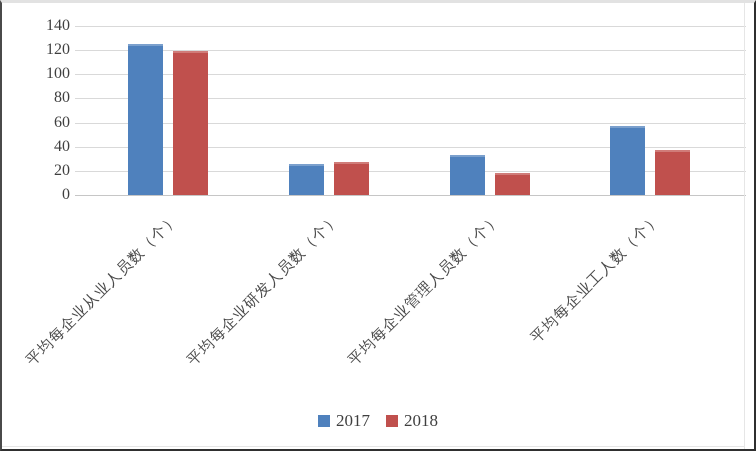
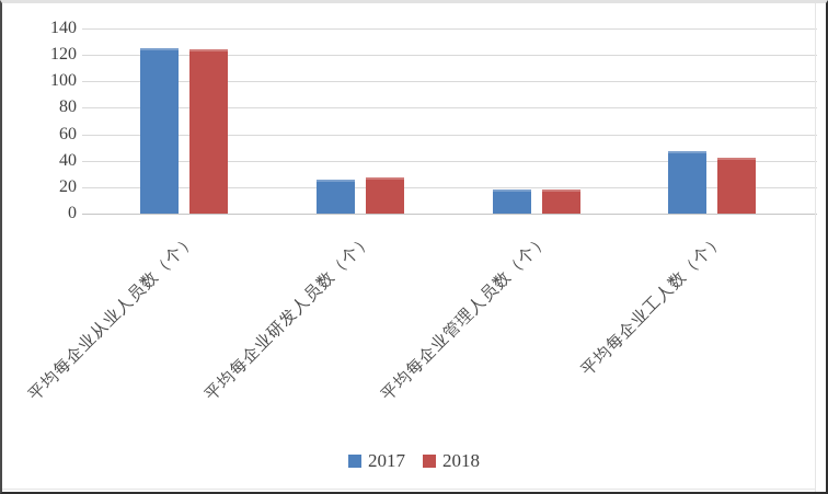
2018/平均每企业从业人员数（个）: 119 -> 124
2017/平均每企业管理人员数（个）: 33 -> 18
2017/平均每企业工人数（个）: 57 -> 47
2018/平均每企业工人数（个）: 37 -> 42
